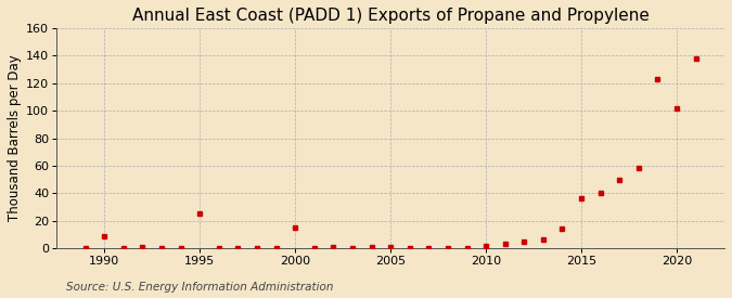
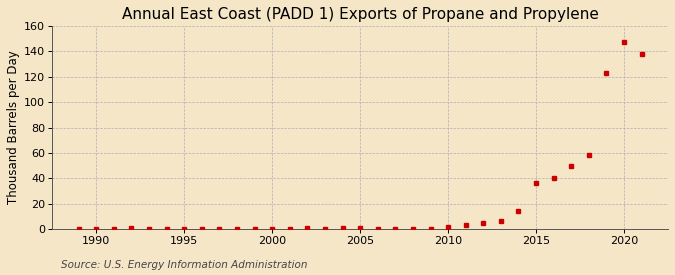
1990: 9 -> 0
1995: 25 -> 0
2000: 15 -> 0
2020: 102 -> 147
